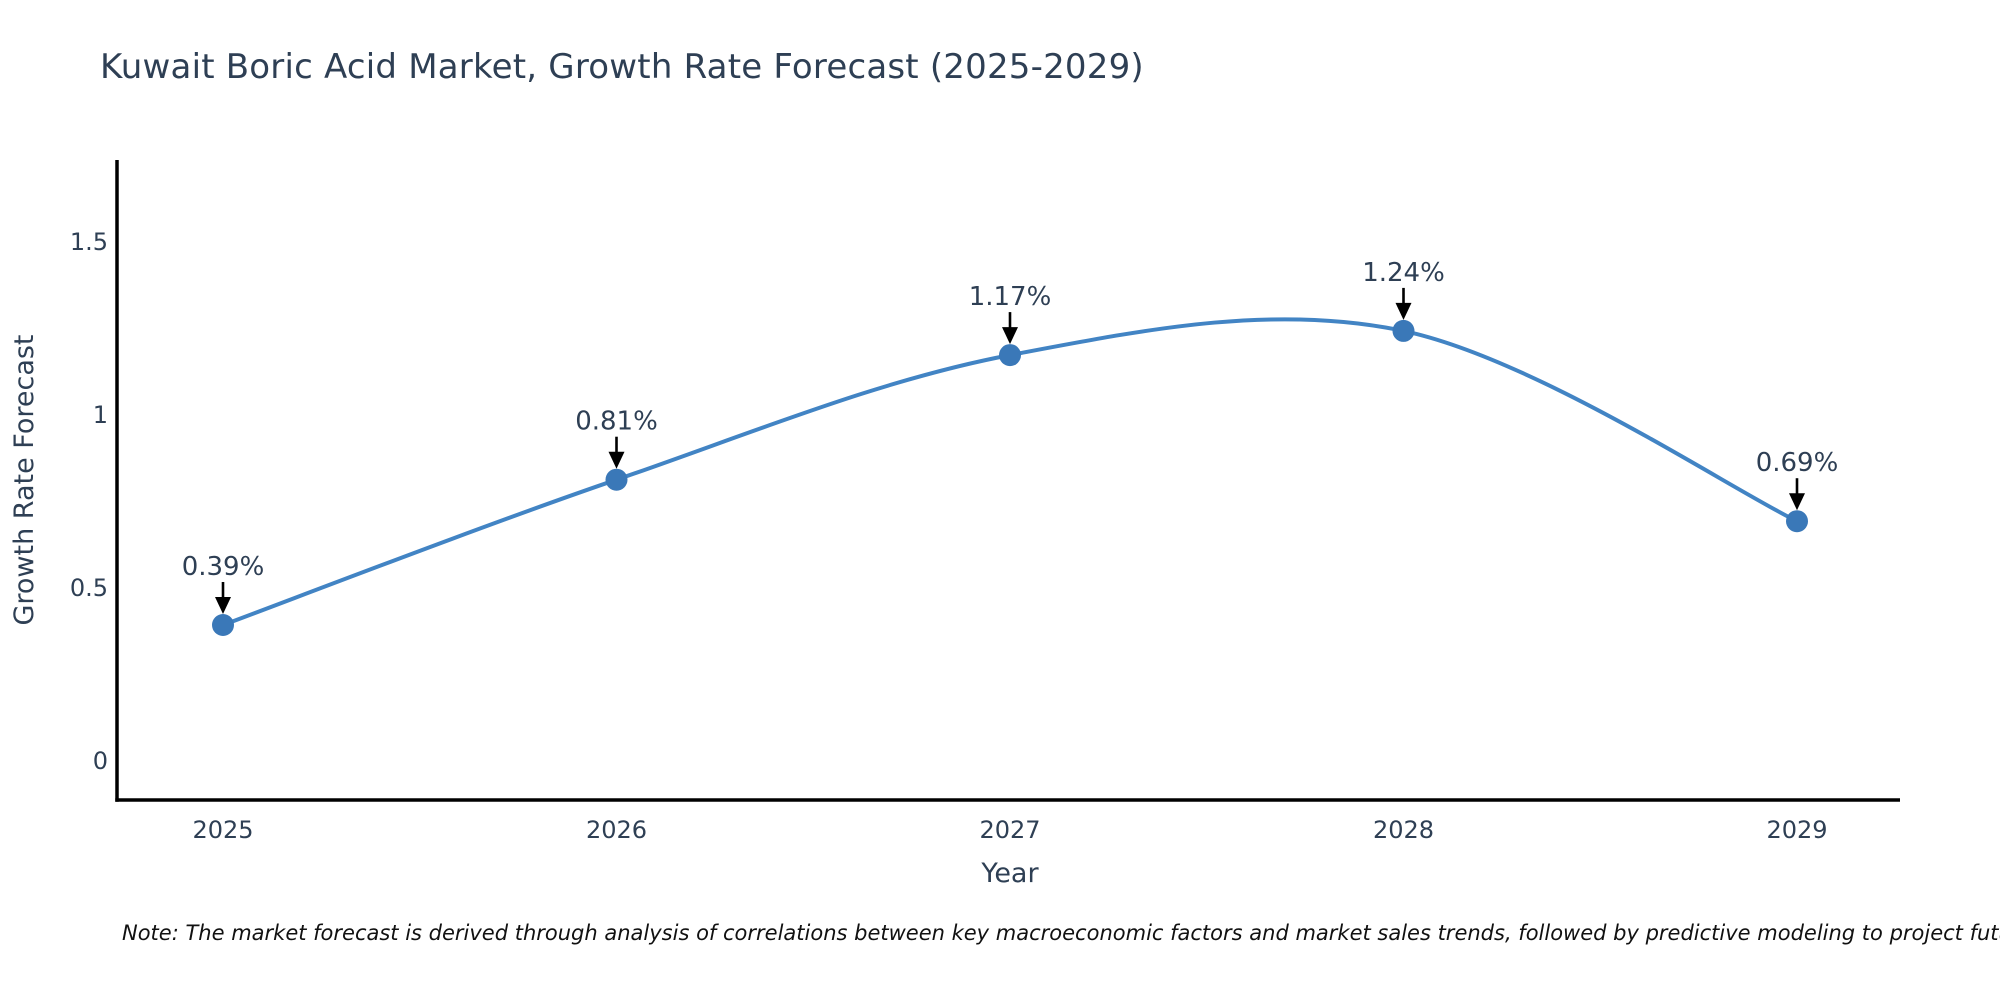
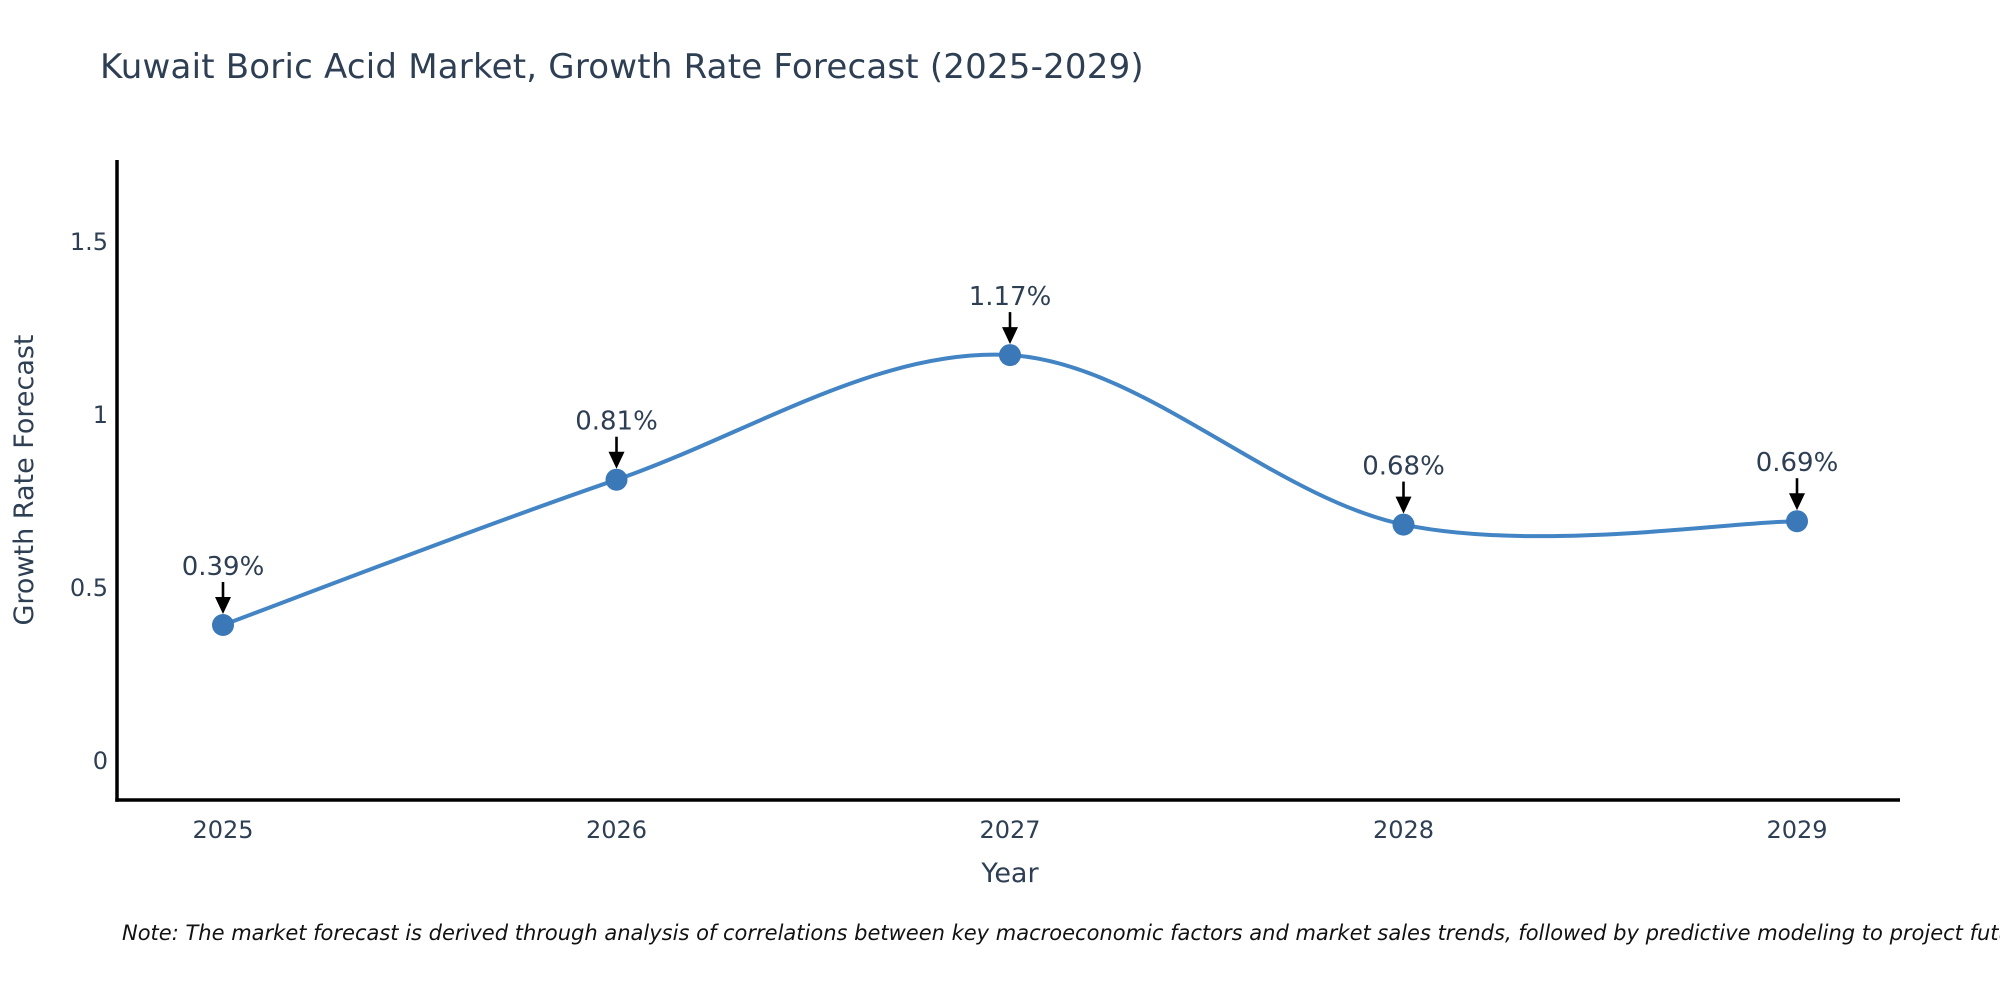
2028: 1.24% -> 0.68%
